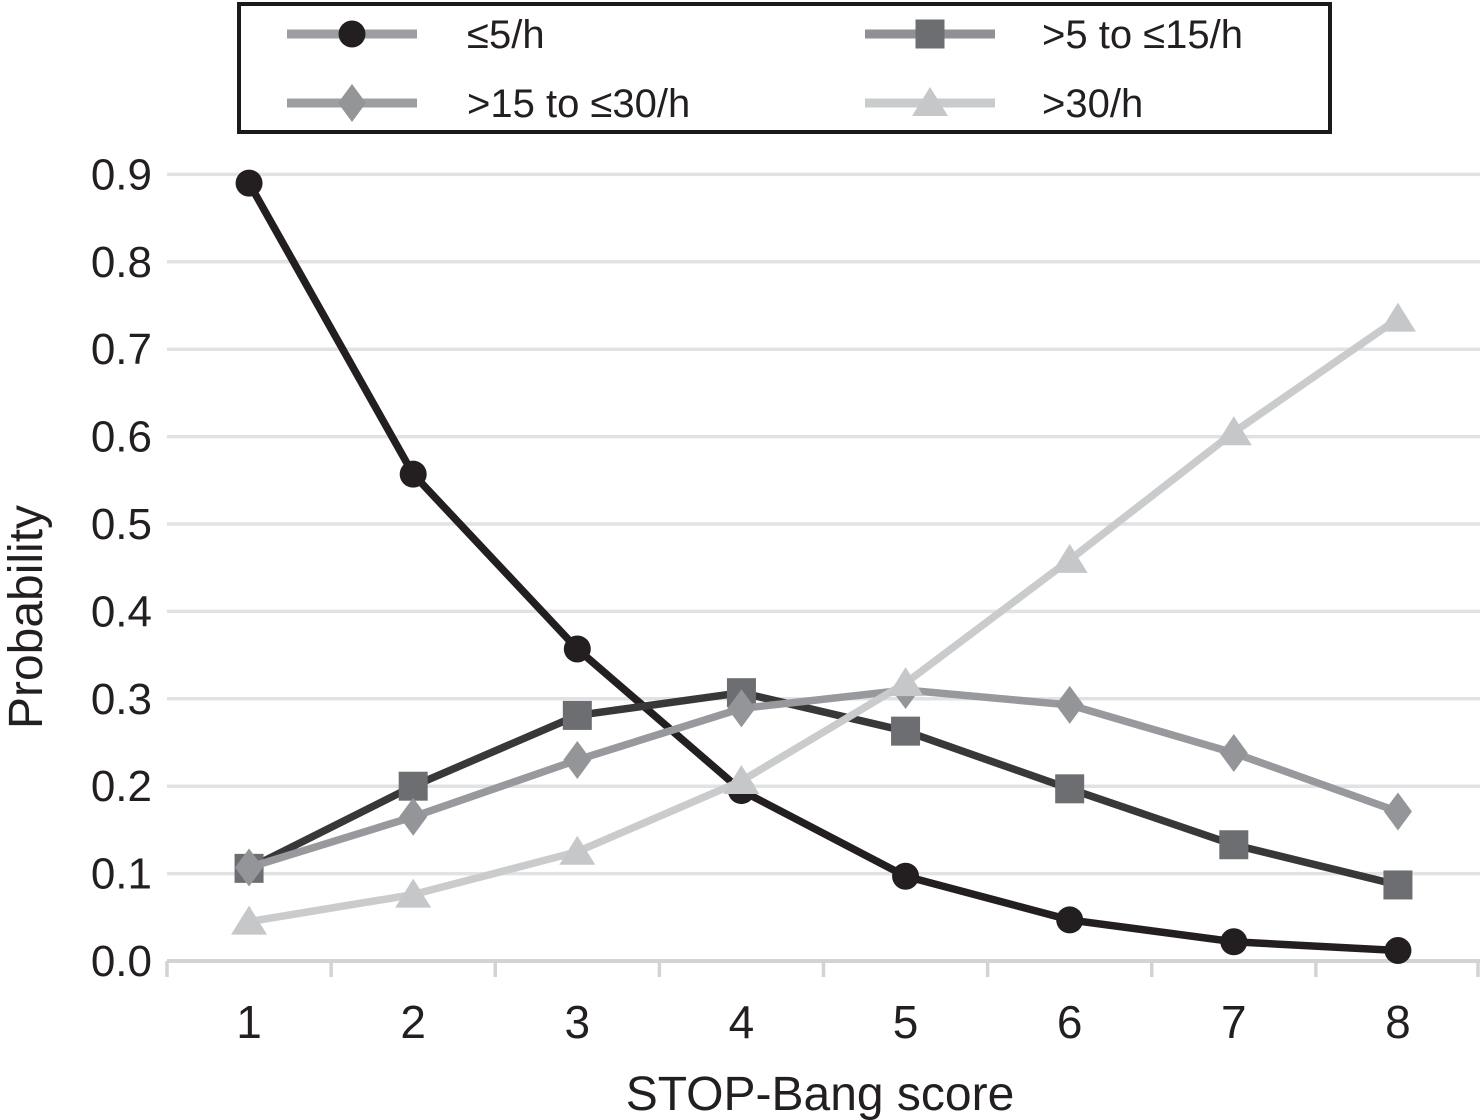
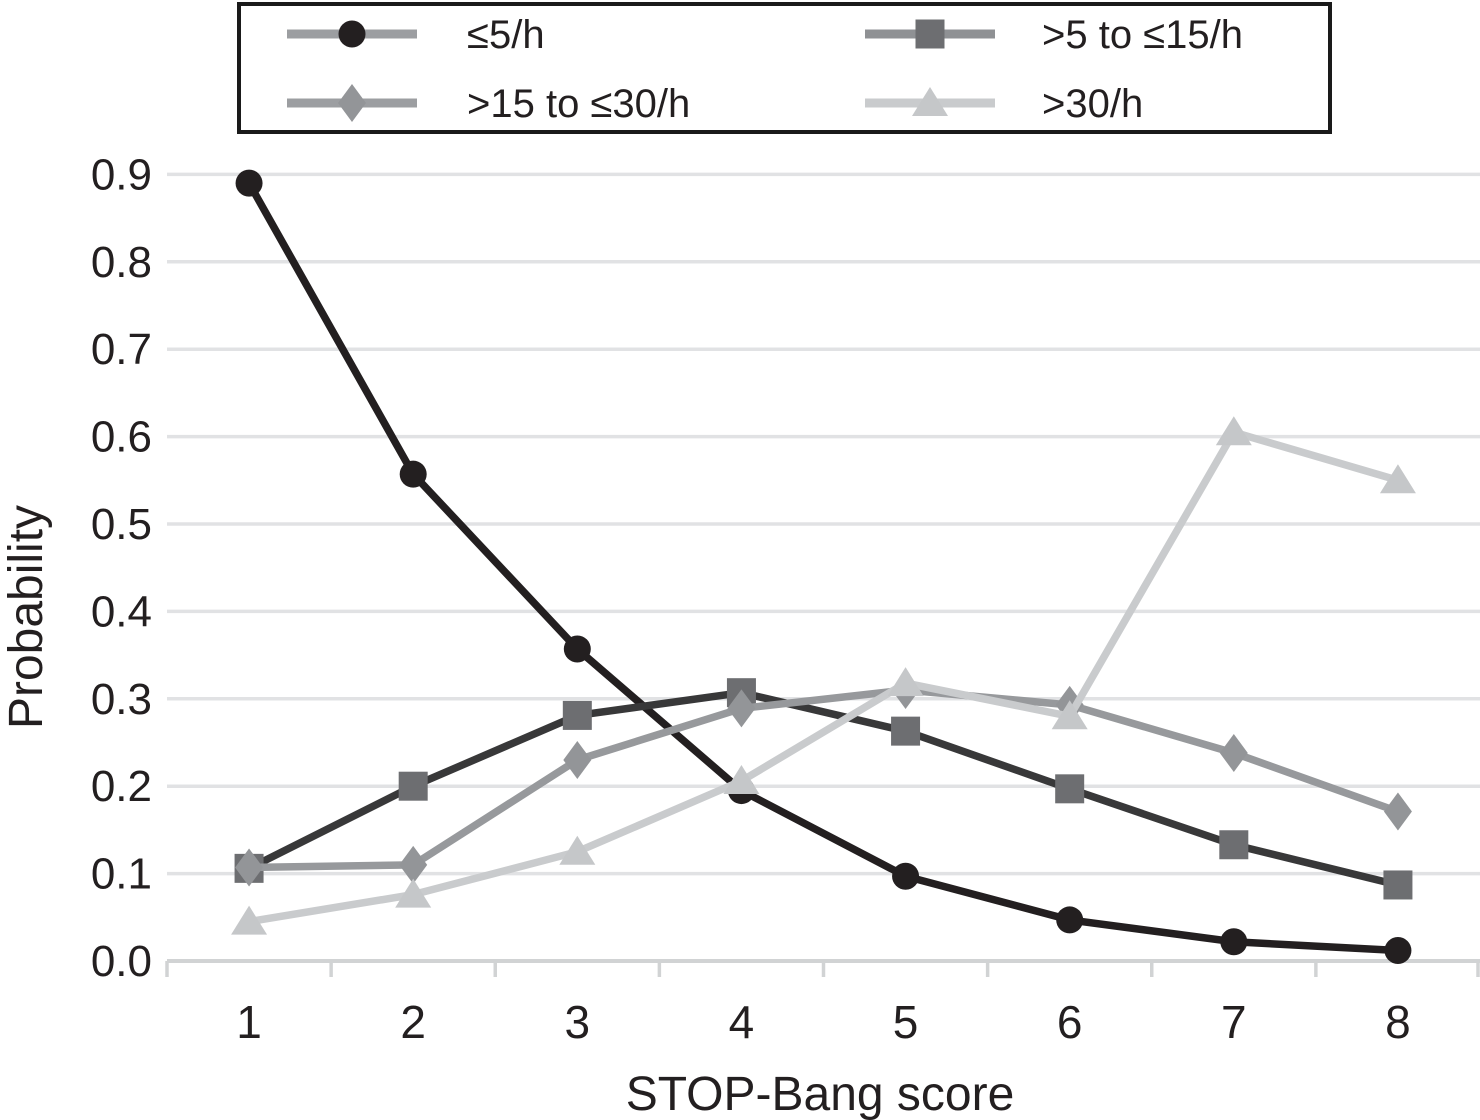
>15 to ≤30/h/2: 0.17 -> 0.11
>30/h/6: 0.46 -> 0.28
>30/h/8: 0.73 -> 0.55
